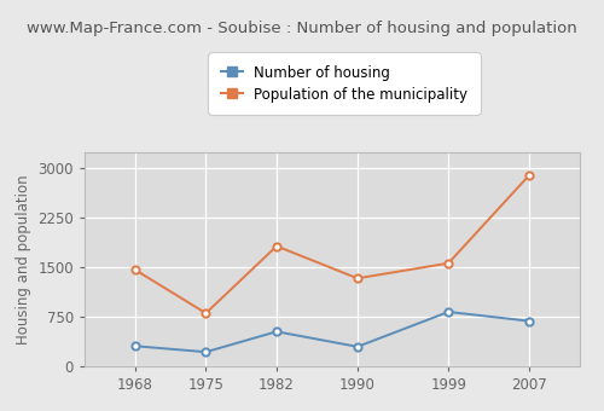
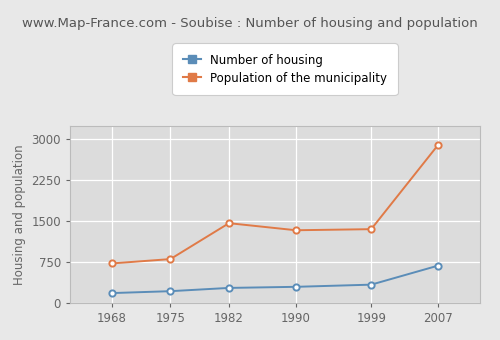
Number of housing/1968: 300 -> 180
Population of the municipality/1968: 1460 -> 720
Number of housing/1982: 520 -> 270
Population of the municipality/1982: 1820 -> 1460
Number of housing/1999: 820 -> 330
Population of the municipality/1999: 1560 -> 1350
